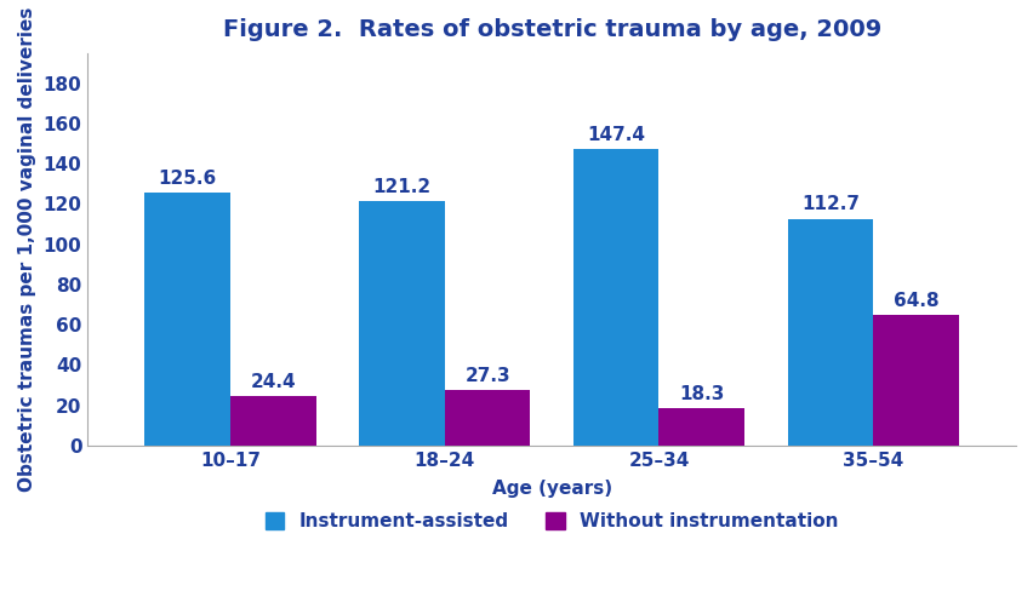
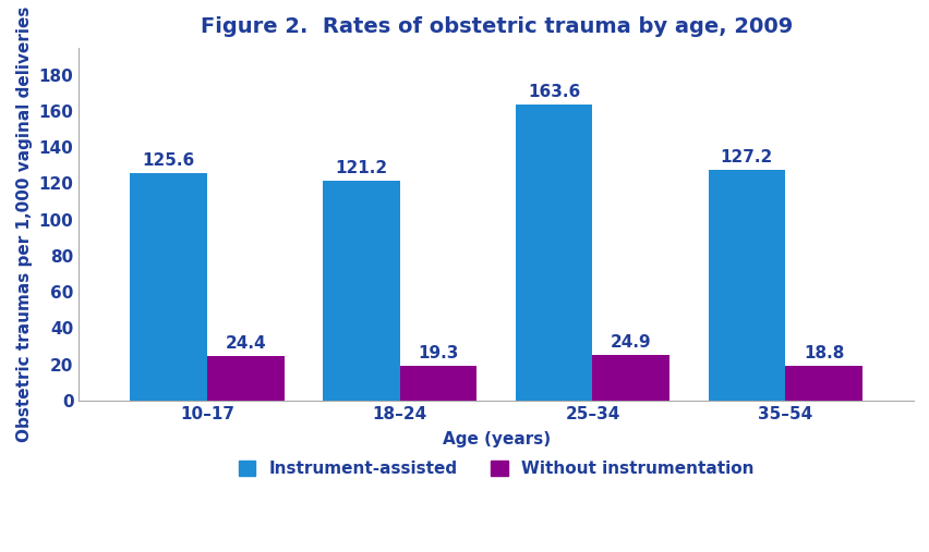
Without instrumentation/18–24: 27.3 -> 19.3
Instrument-assisted/25–34: 147.4 -> 163.6
Without instrumentation/25–34: 18.3 -> 24.9
Instrument-assisted/35–54: 112.7 -> 127.2
Without instrumentation/35–54: 64.8 -> 18.8
